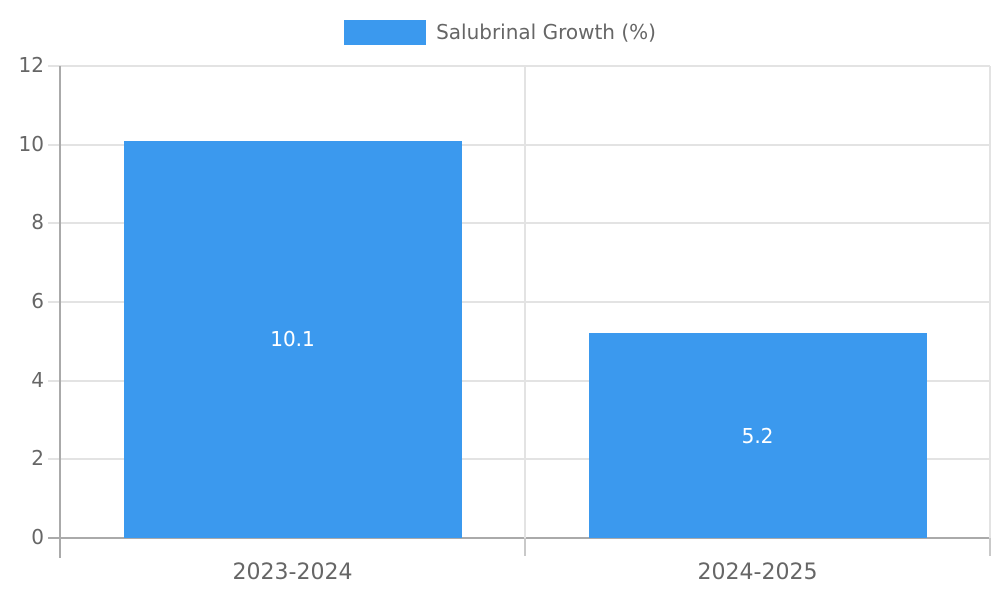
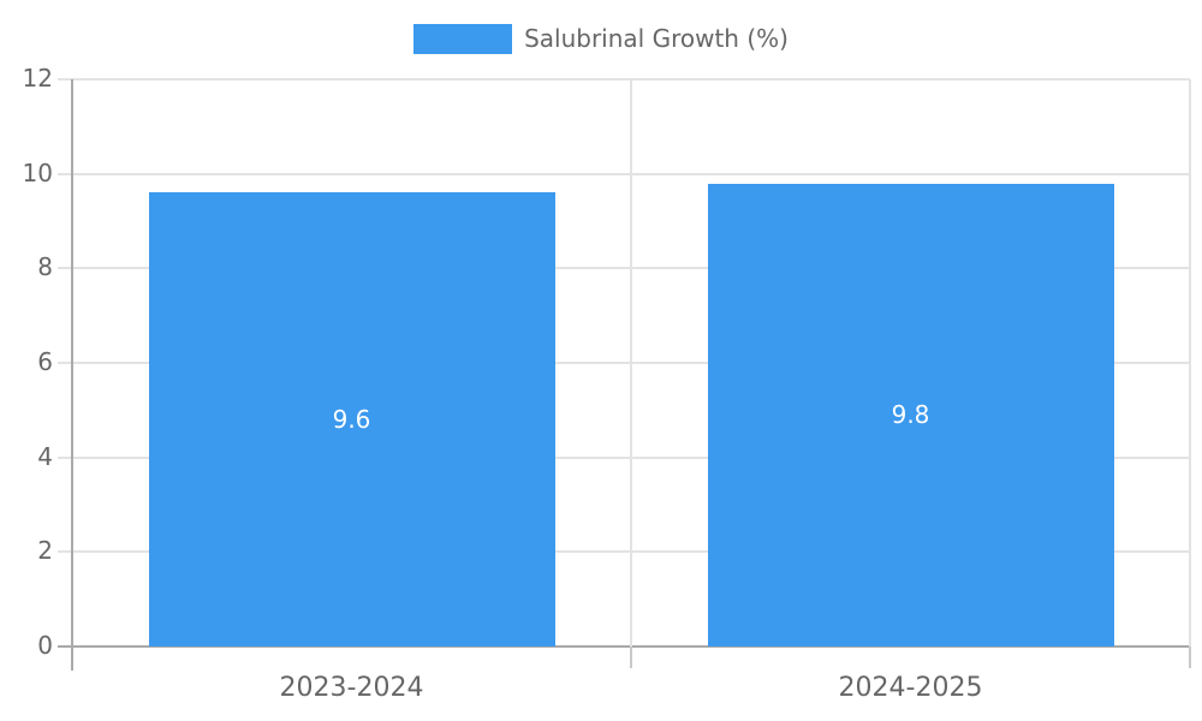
2023-2024: 10.1 -> 9.6
2024-2025: 5.2 -> 9.8
